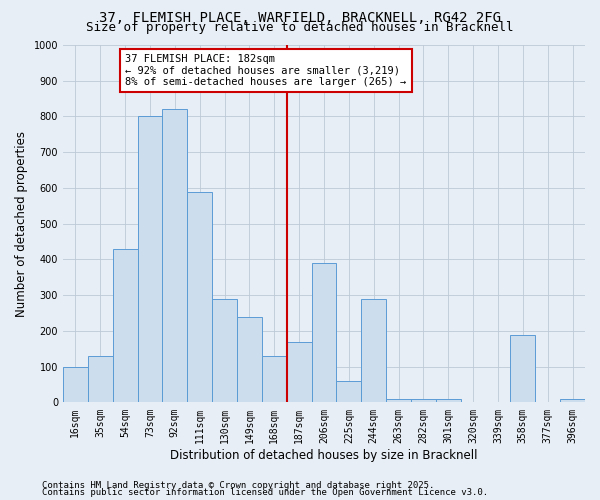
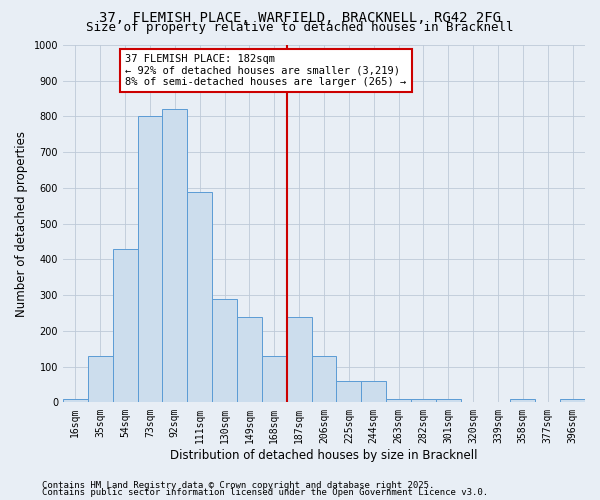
16sqm: 100 -> 10
187sqm: 170 -> 240
206sqm: 390 -> 130
244sqm: 290 -> 60
358sqm: 190 -> 10
